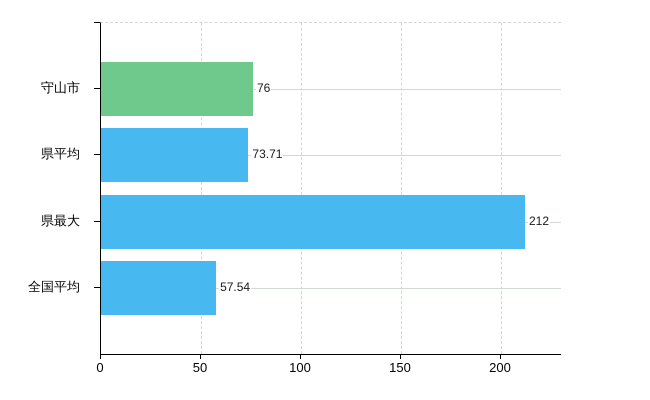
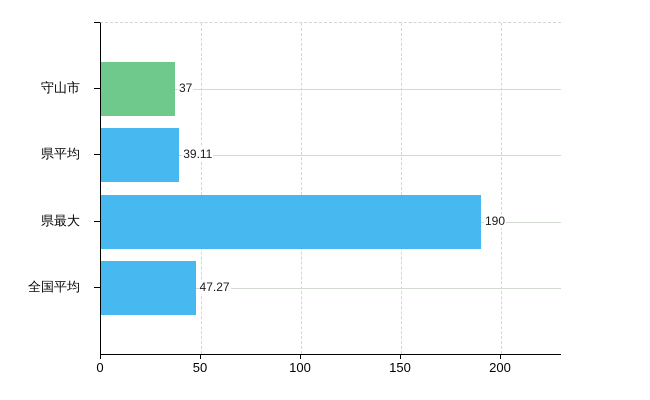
守山市: 76 -> 37
県平均: 73.71 -> 39.11
県最大: 212 -> 190
全国平均: 57.54 -> 47.27
